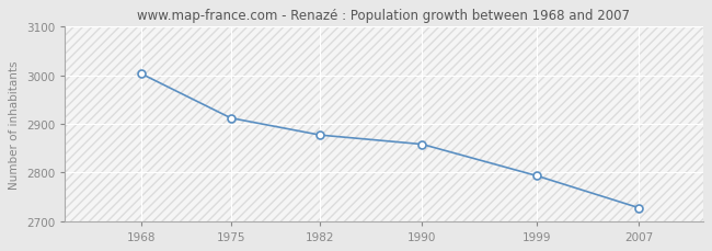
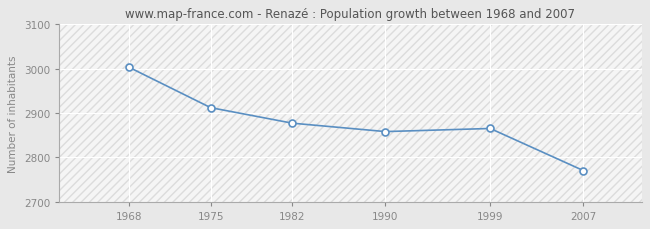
1999: 2793 -> 2865
2007: 2727 -> 2770
